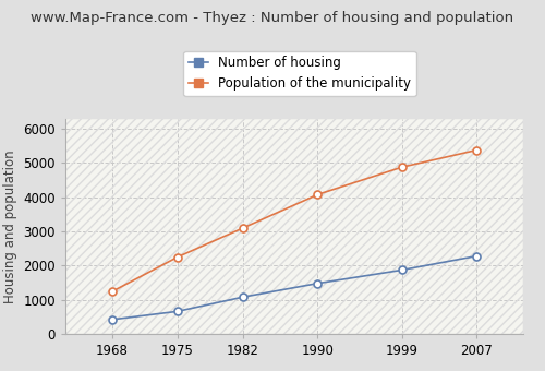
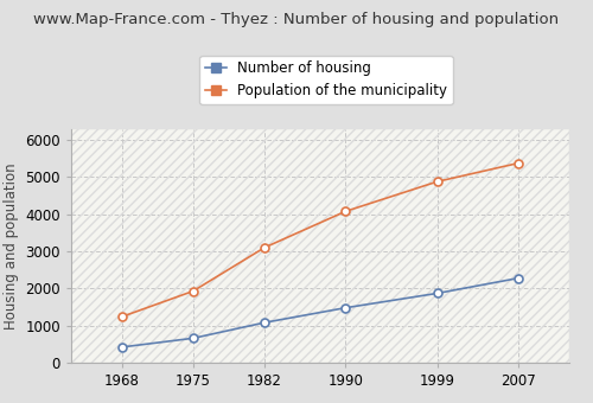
Population of the municipality/1975: 2250 -> 1930
